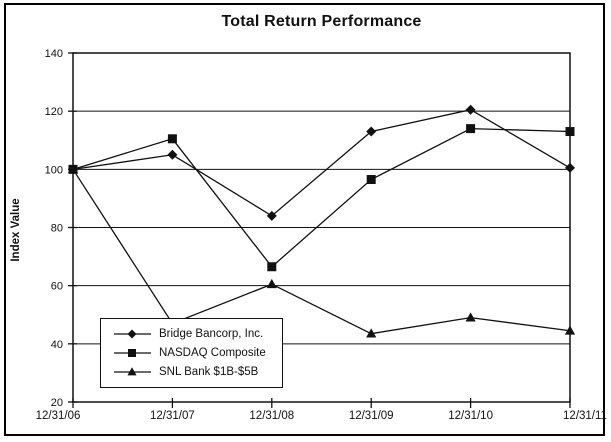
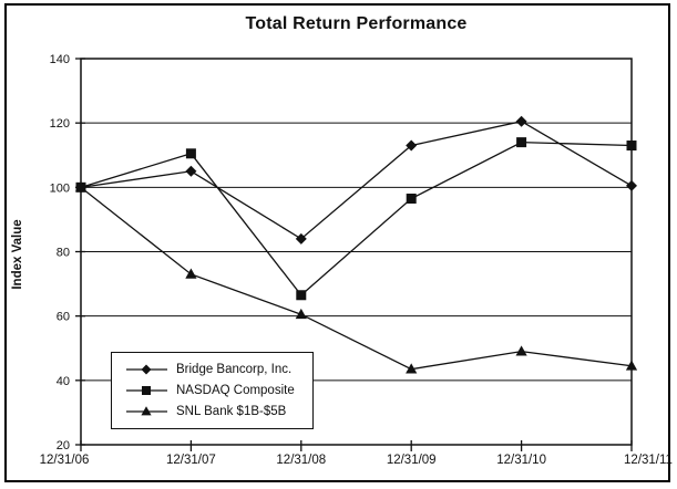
SNL Bank $1B-$5B/12/31/07: 47 -> 73
